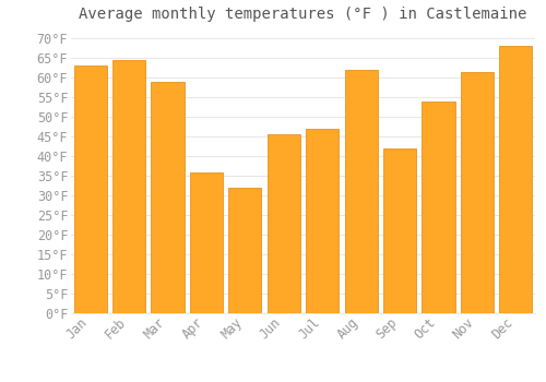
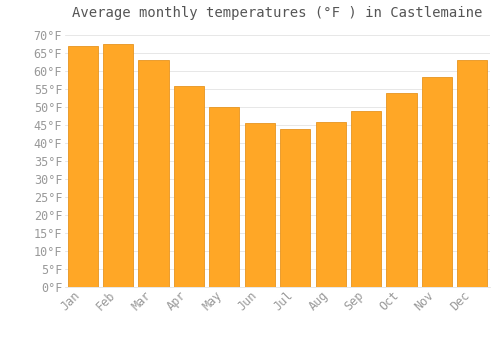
Jan: 63.0°F -> 67.0°F
Feb: 64.5°F -> 67.5°F
Mar: 59.0°F -> 63.0°F
Apr: 36.0°F -> 56.0°F
May: 32.0°F -> 50.0°F
Jul: 47.0°F -> 44.0°F
Aug: 62.0°F -> 46.0°F
Sep: 42.0°F -> 49.0°F
Nov: 61.5°F -> 58.5°F
Dec: 68.0°F -> 63.0°F
